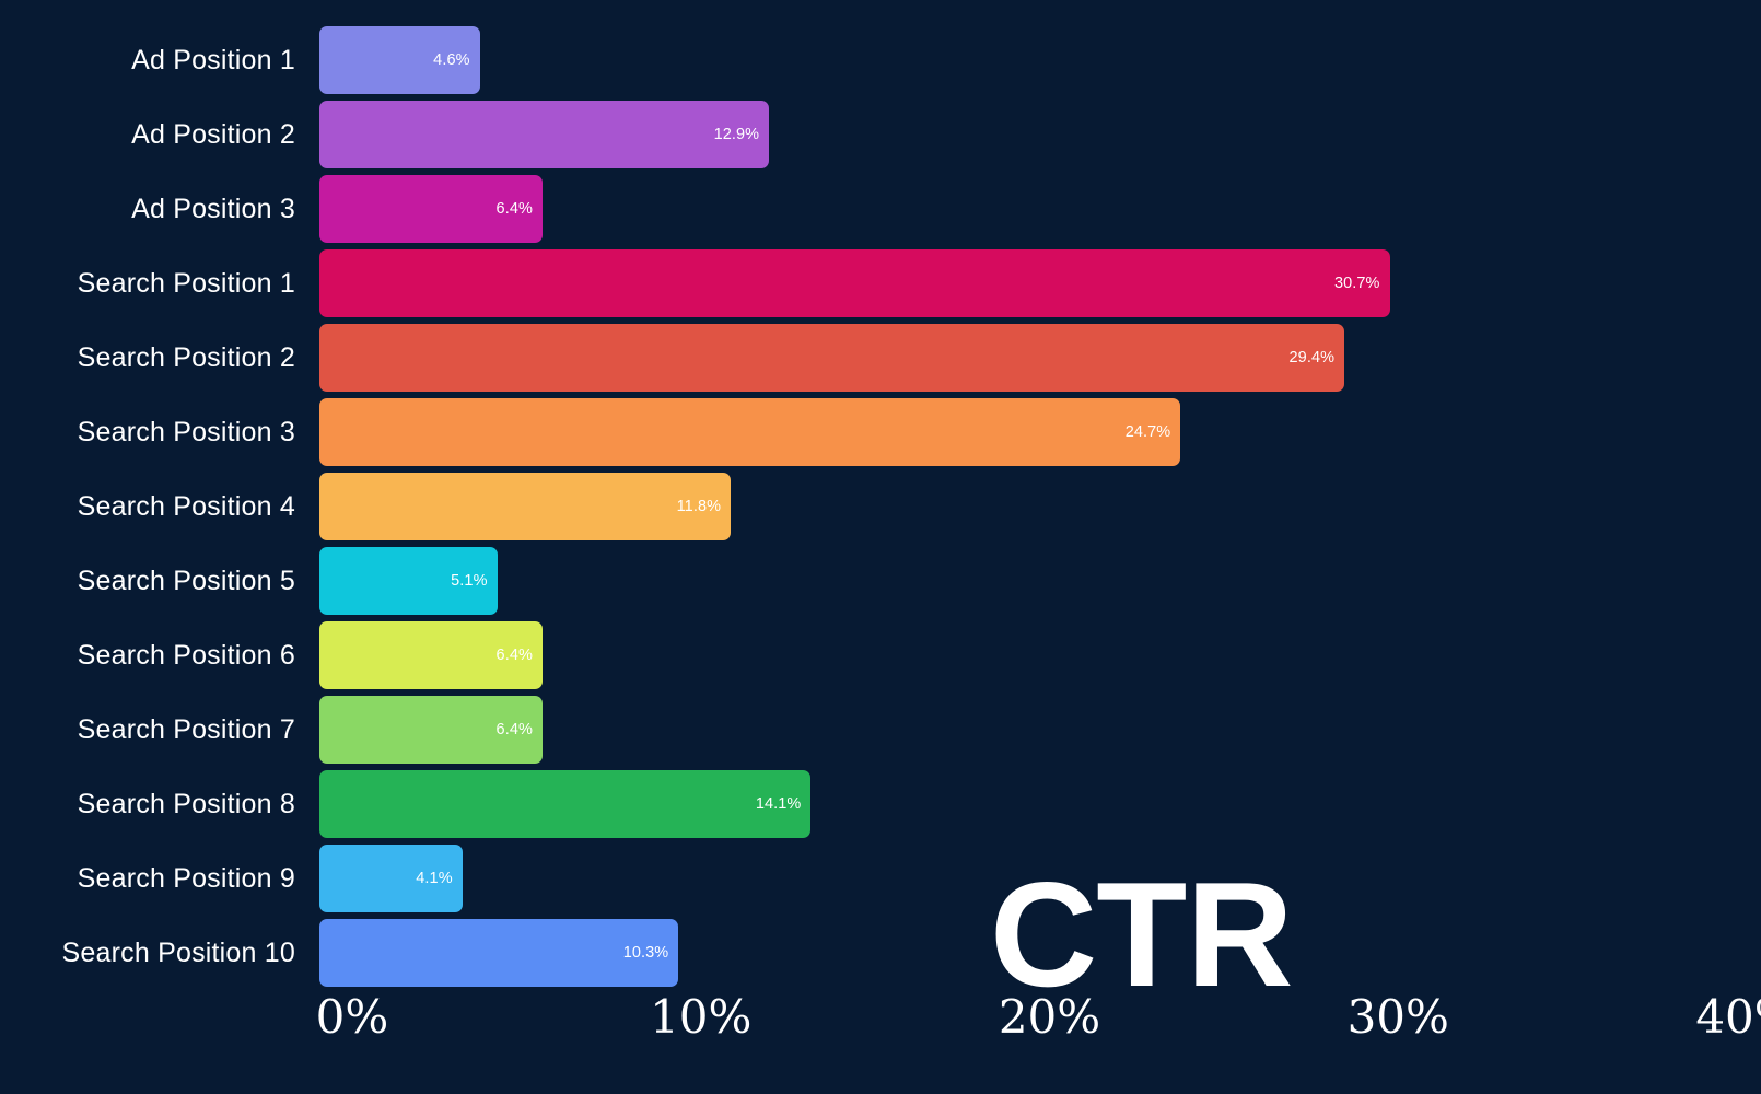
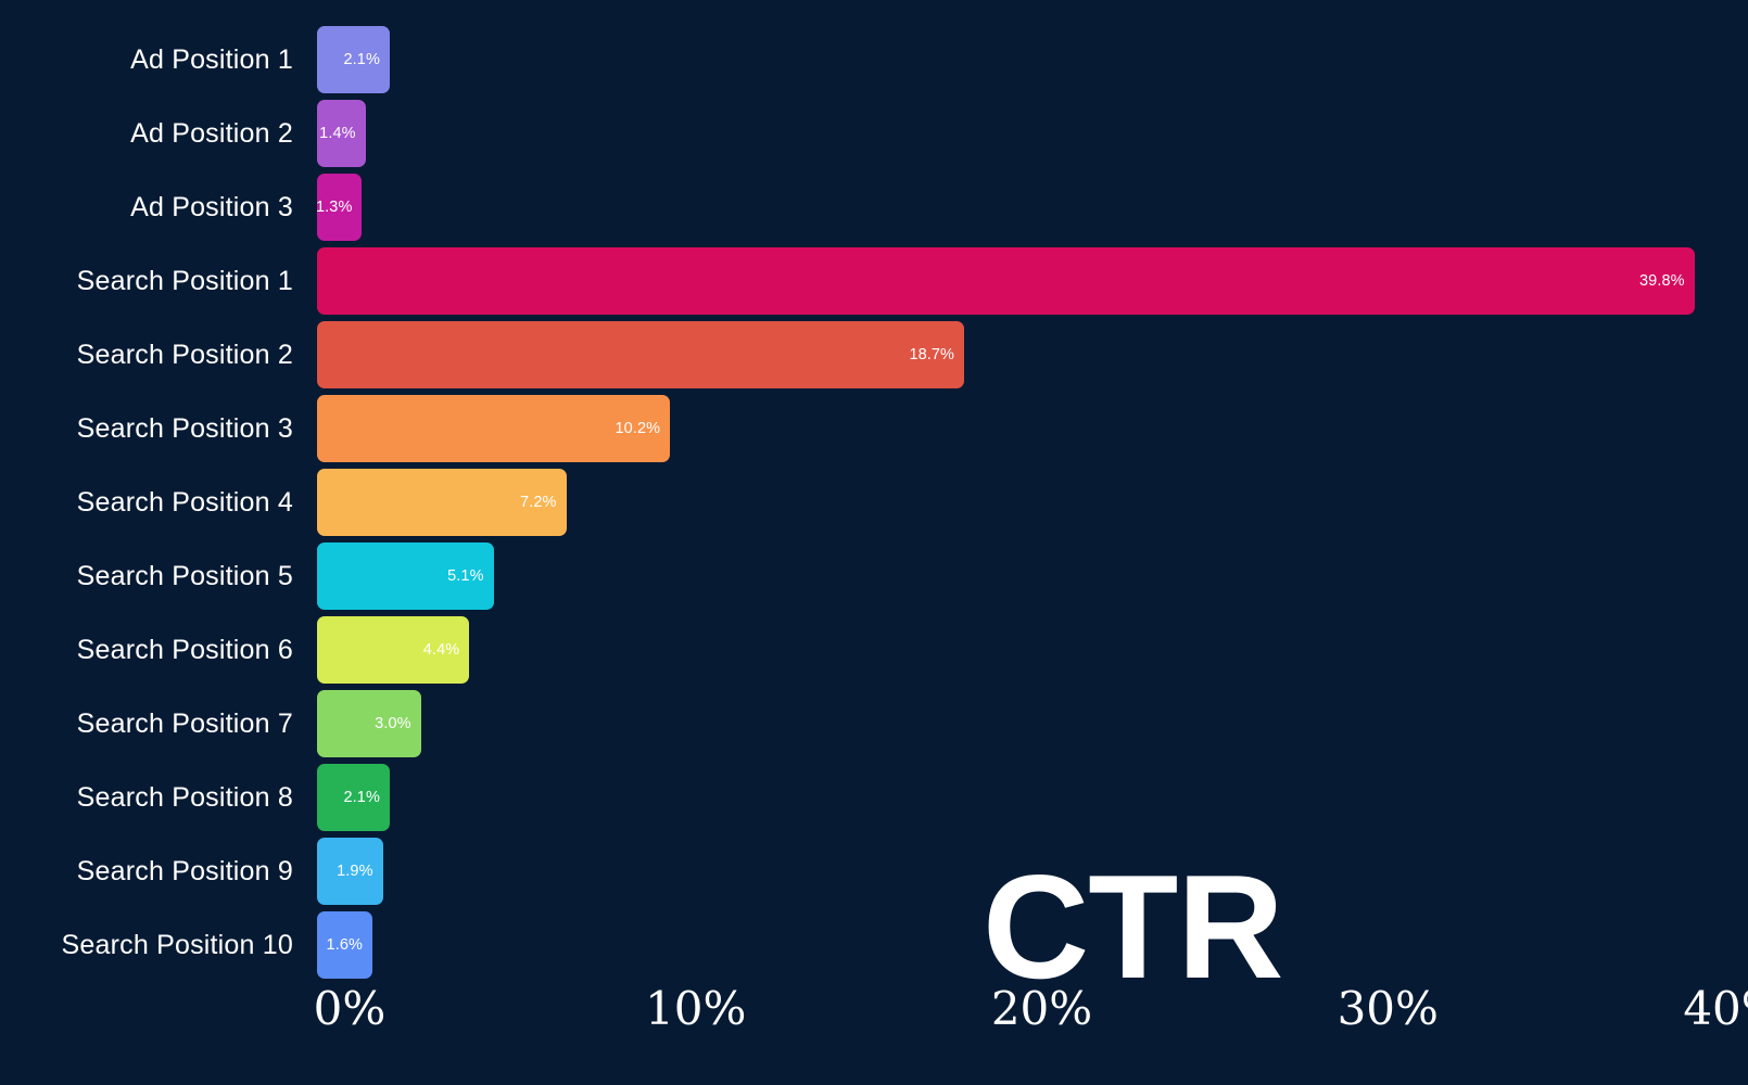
Ad Position 1: 4.6% -> 2.1%
Ad Position 2: 12.9% -> 1.4%
Ad Position 3: 6.4% -> 1.3%
Search Position 1: 30.7% -> 39.8%
Search Position 2: 29.4% -> 18.7%
Search Position 3: 24.7% -> 10.2%
Search Position 4: 11.8% -> 7.2%
Search Position 6: 6.4% -> 4.4%
Search Position 7: 6.4% -> 3.0%
Search Position 8: 14.1% -> 2.1%
Search Position 9: 4.1% -> 1.9%
Search Position 10: 10.3% -> 1.6%
